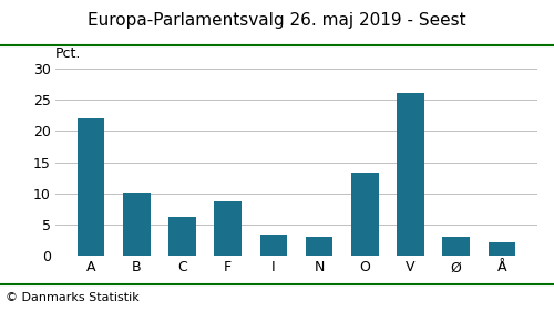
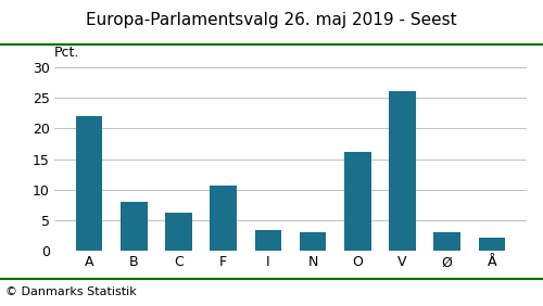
B: 10.2 -> 8.1
F: 8.8 -> 10.6
O: 13.4 -> 16.1
